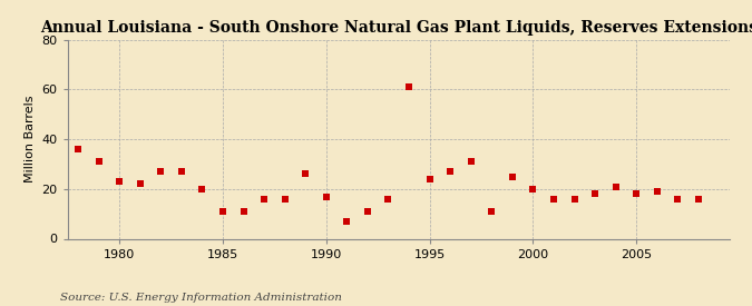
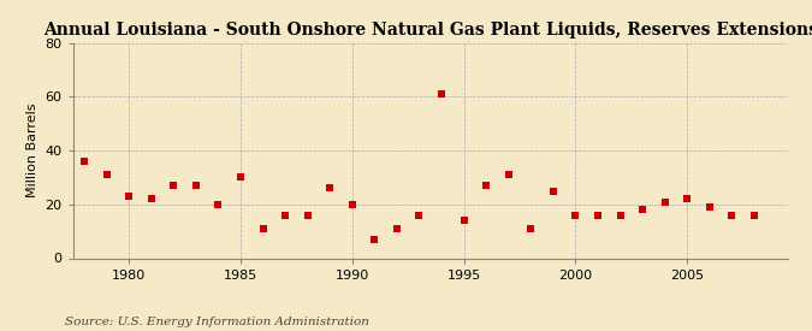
1985: 11 -> 30
1990: 17 -> 20
1995: 24 -> 14
2000: 20 -> 16
2005: 18 -> 22
